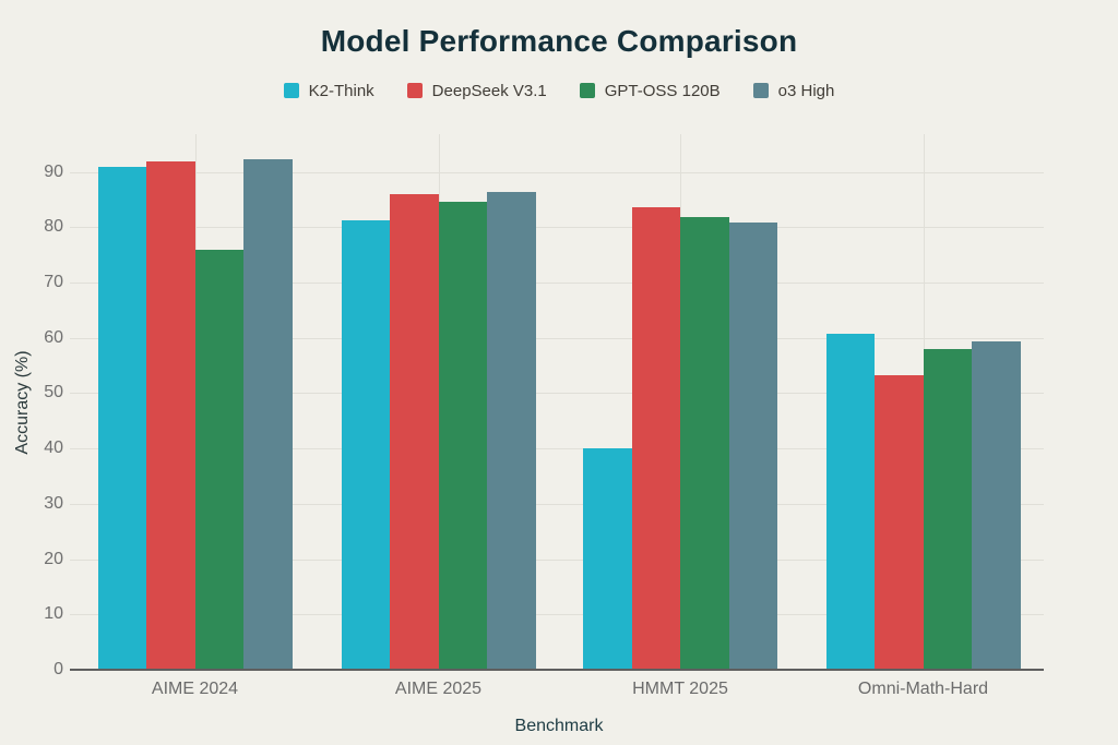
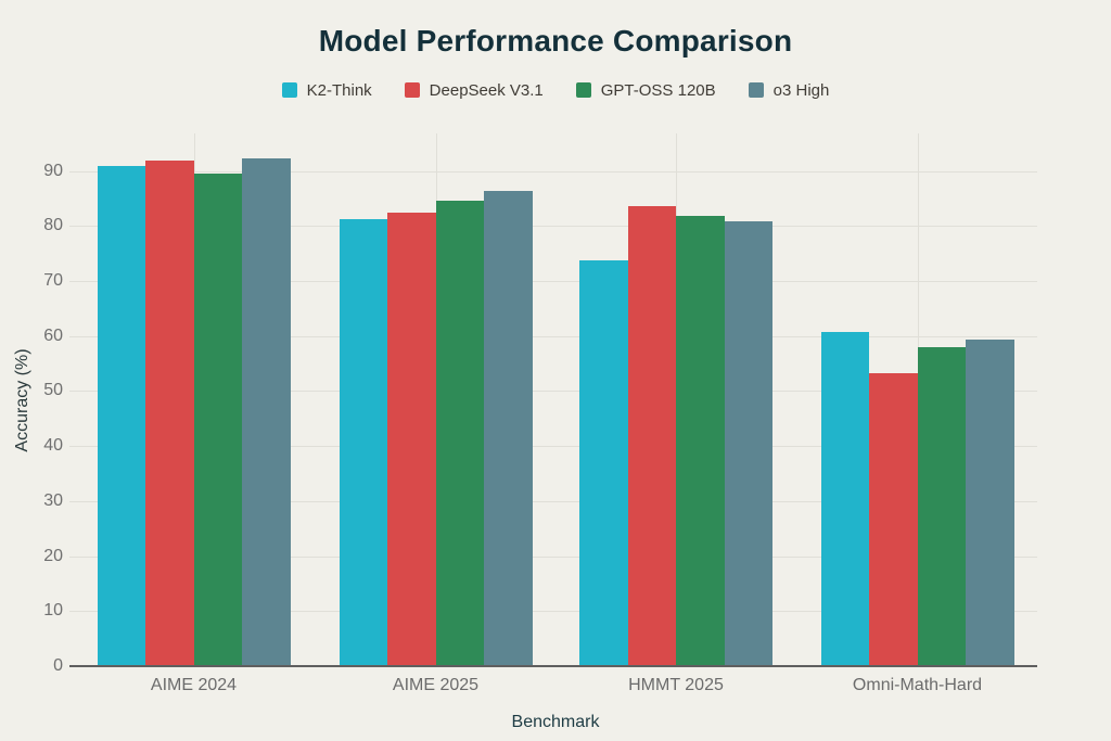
GPT-OSS 120B/AIME 2024: 76 -> 90
DeepSeek V3.1/AIME 2025: 86 -> 82
K2-Think/HMMT 2025: 40 -> 74
